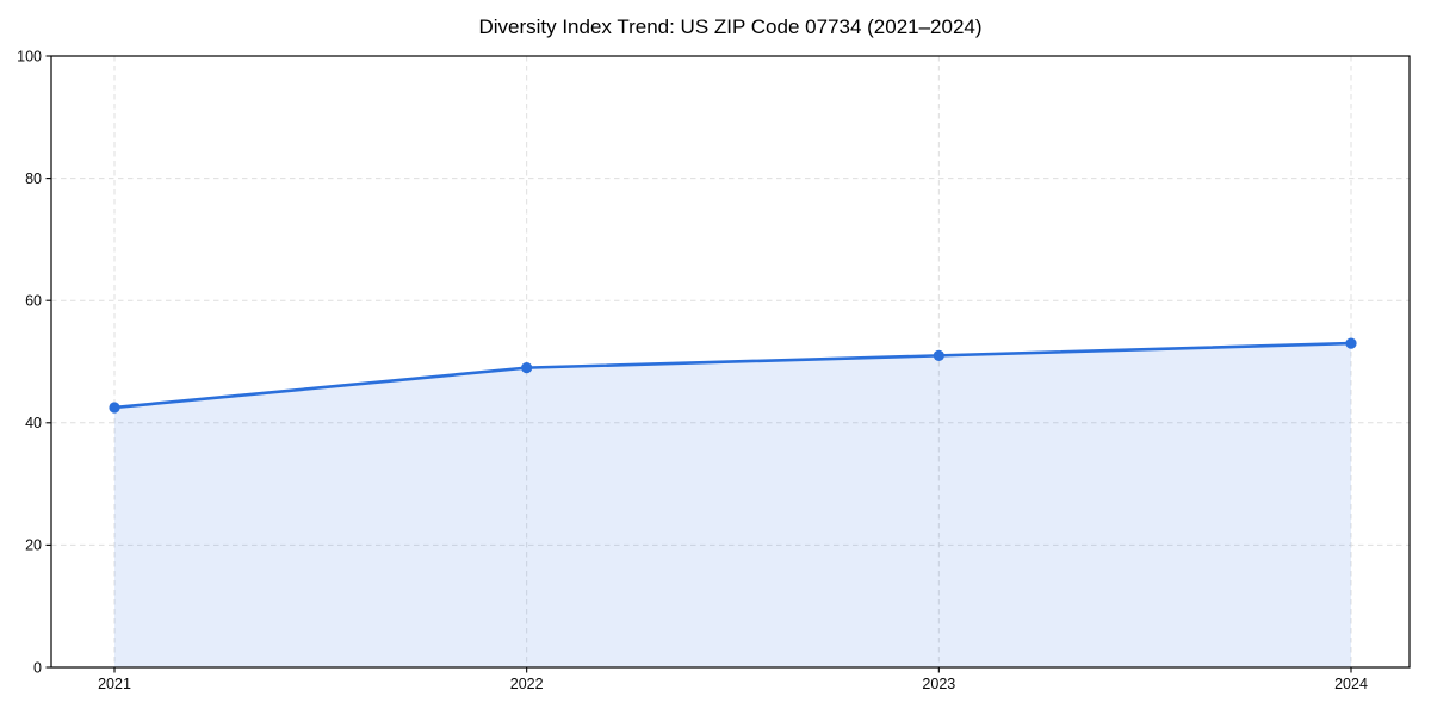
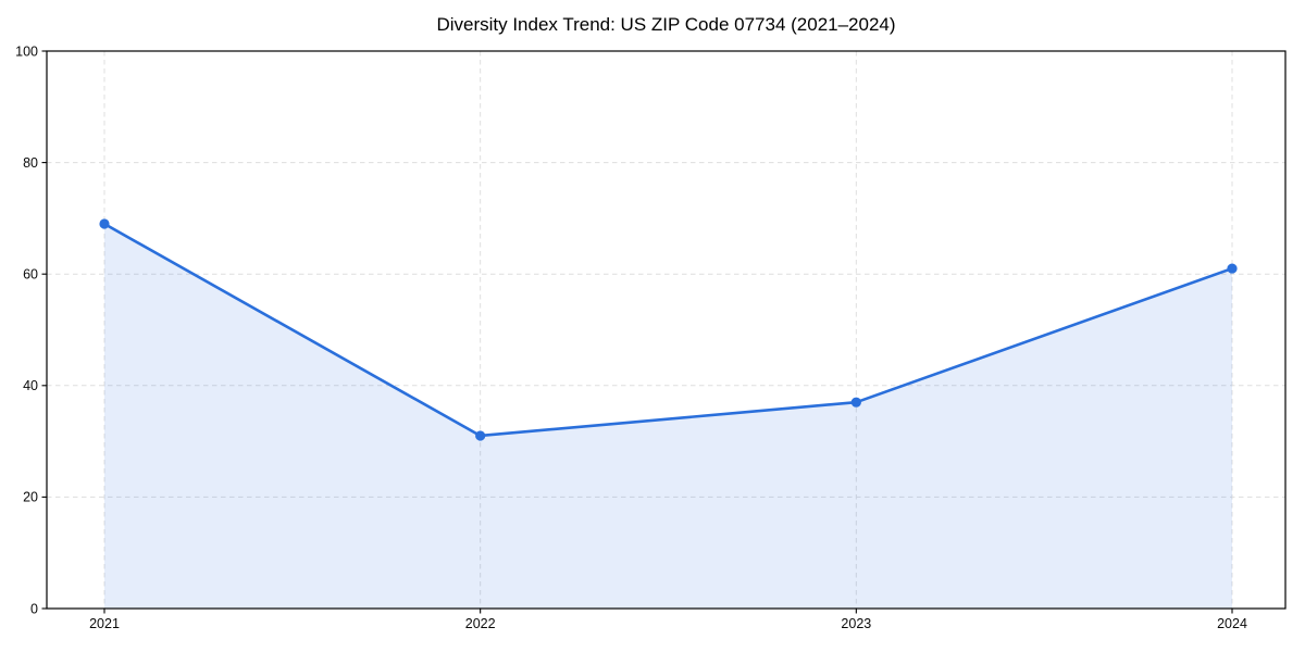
2021: 42 -> 69
2022: 49 -> 31
2023: 51 -> 37
2024: 53 -> 61
